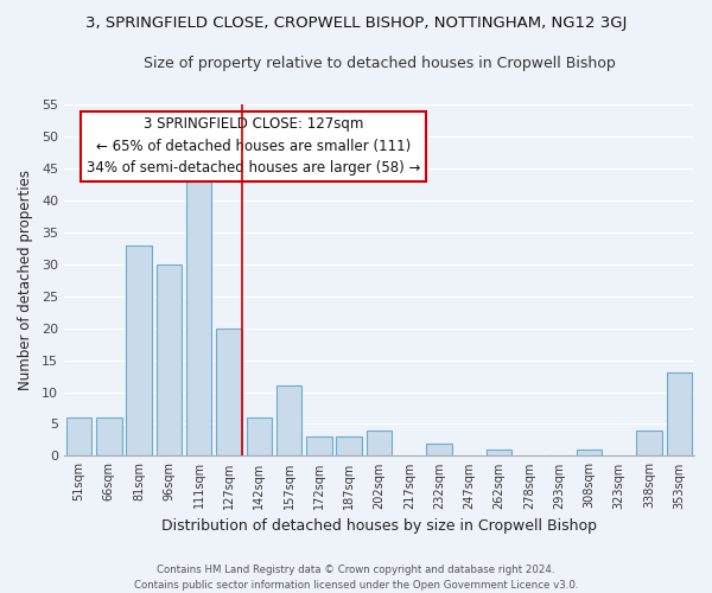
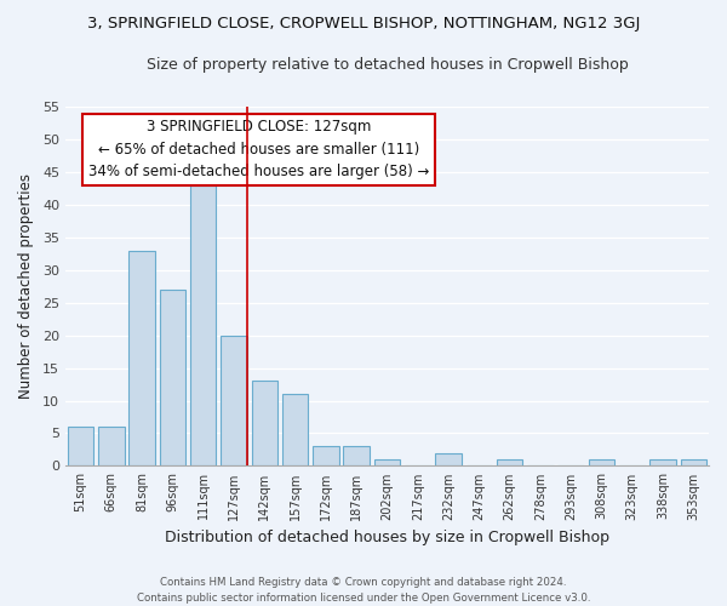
96sqm: 30 -> 27
142sqm: 6 -> 13
202sqm: 4 -> 1
338sqm: 4 -> 1
353sqm: 13 -> 1
